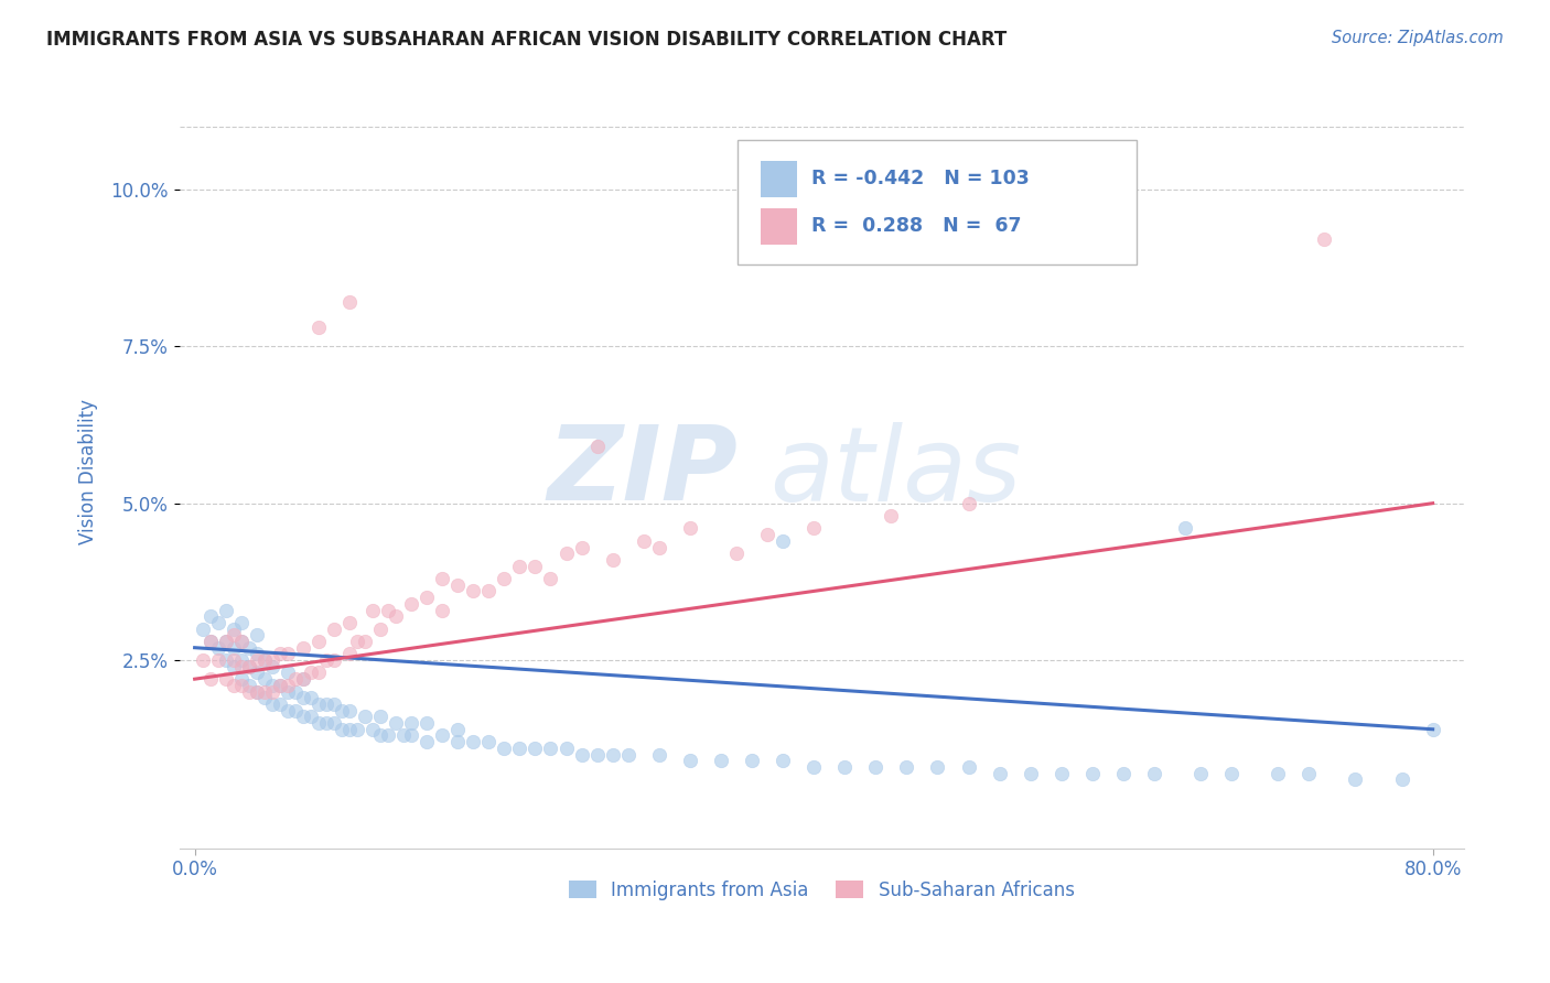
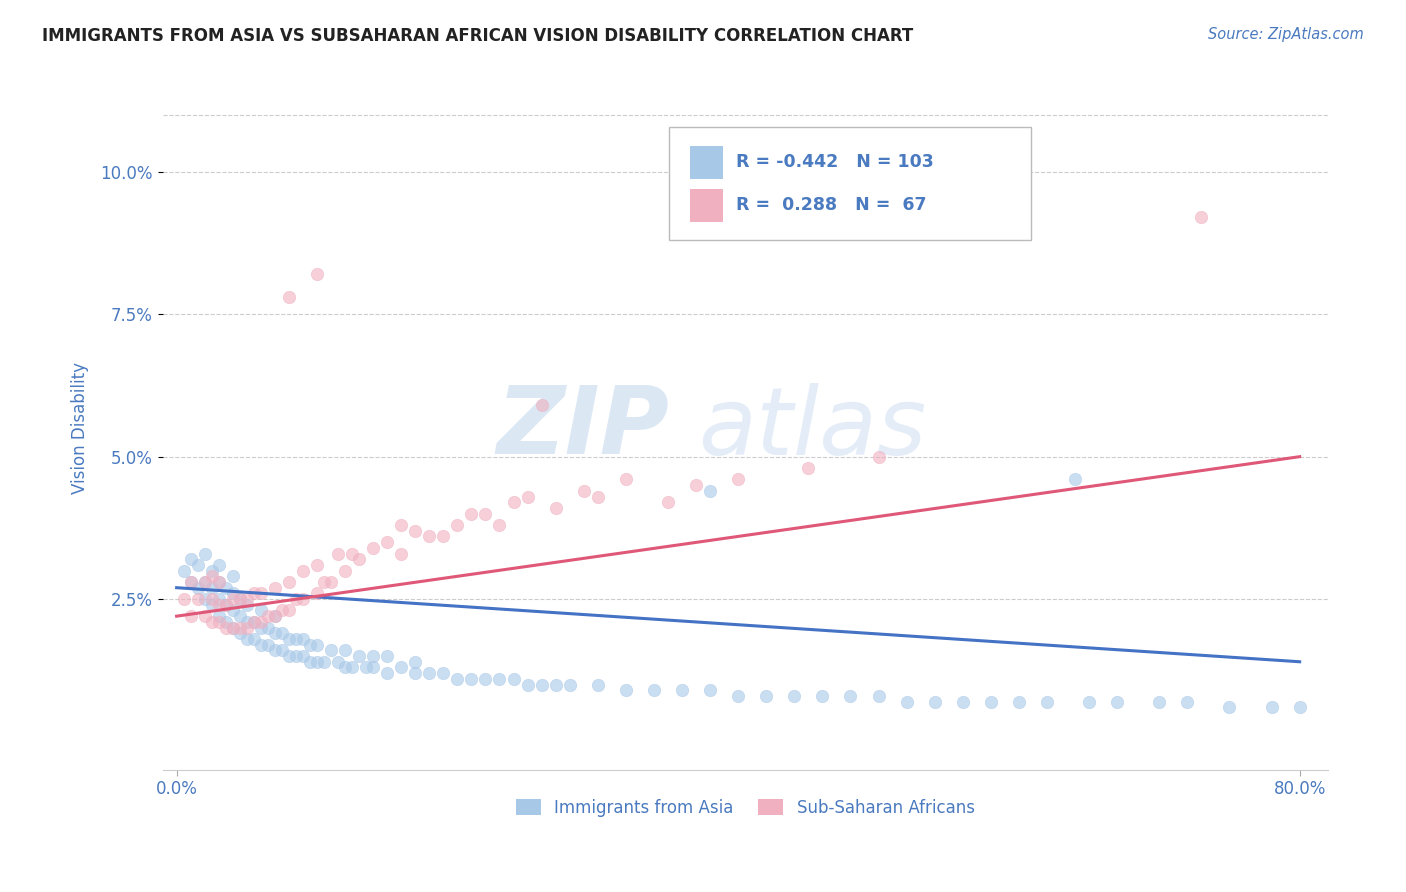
Immigrants from Asia/80.0%: 1.4% -> 0.6%
